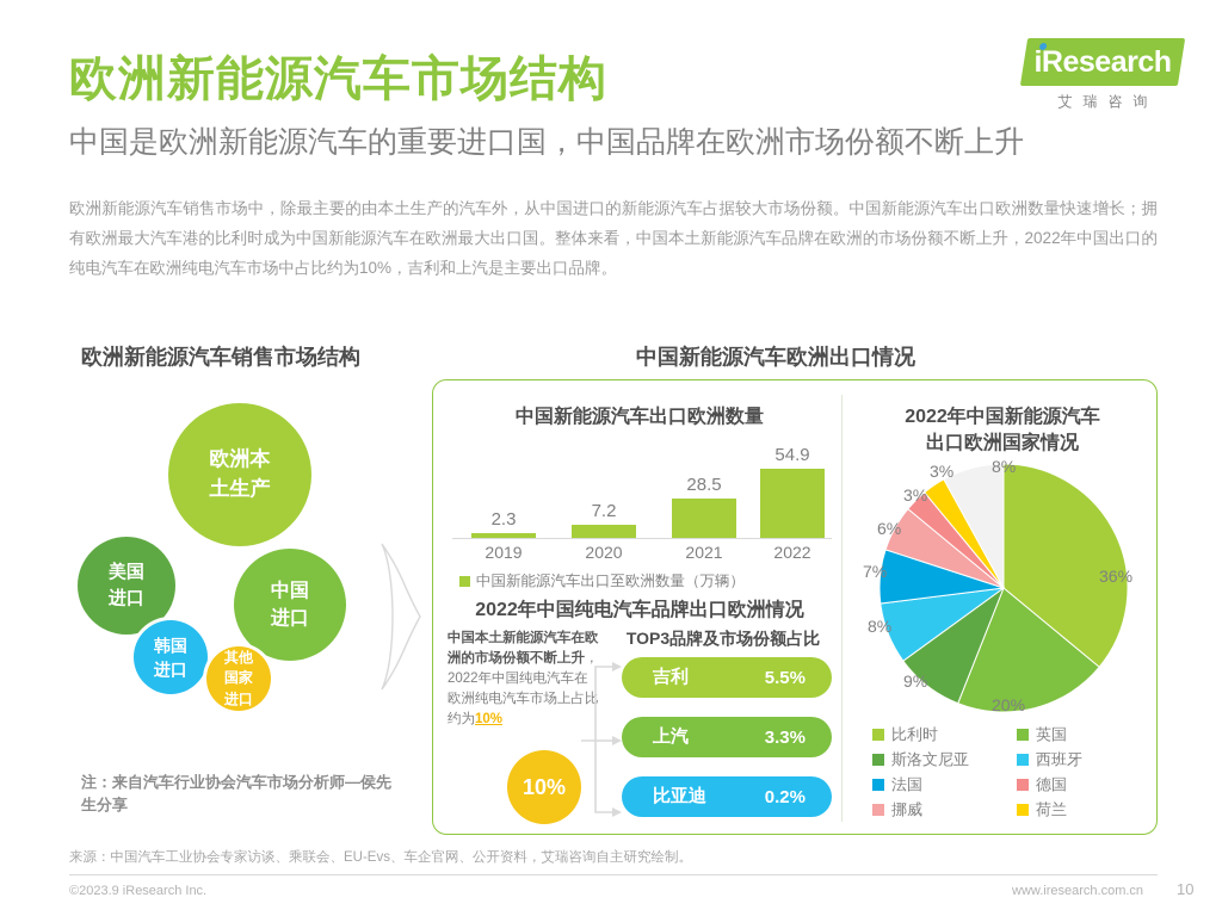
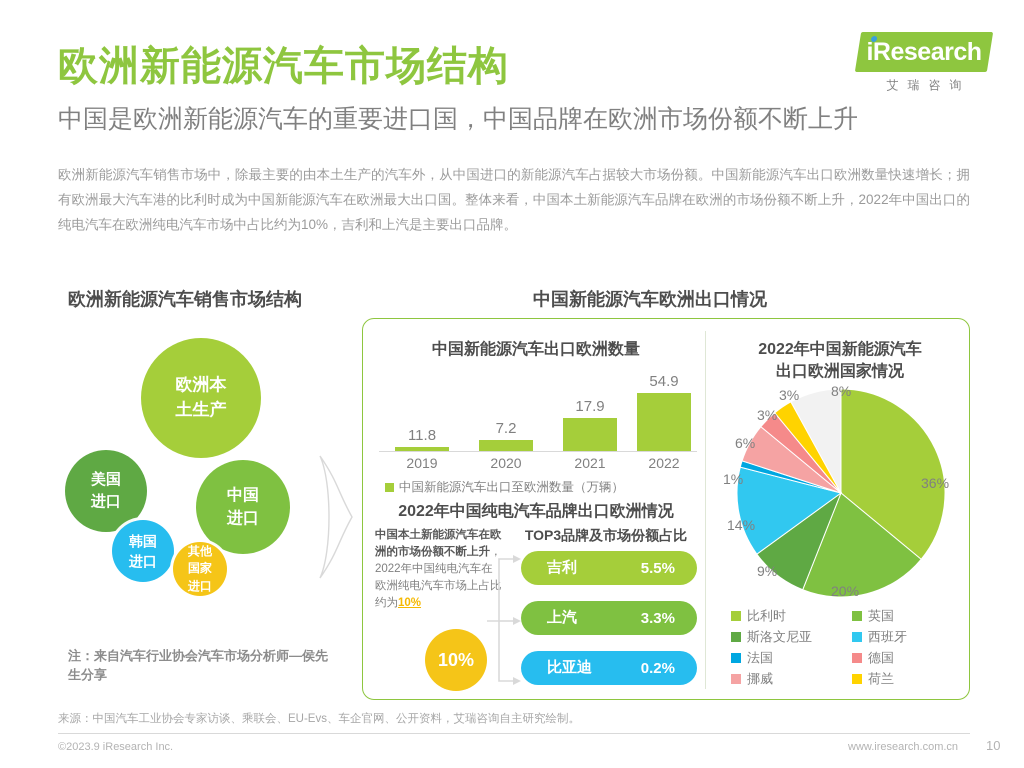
中国新能源汽车出口欧洲数量/2019: 2.3 -> 11.8
中国新能源汽车出口欧洲数量/2021: 28.5 -> 17.9
2022年中国新能源汽车出口欧洲国家情况/西班牙: 8% -> 14%
2022年中国新能源汽车出口欧洲国家情况/法国: 7% -> 1%
